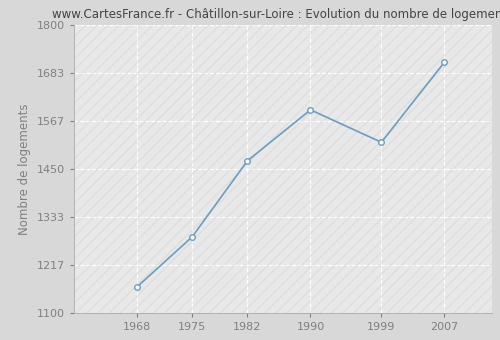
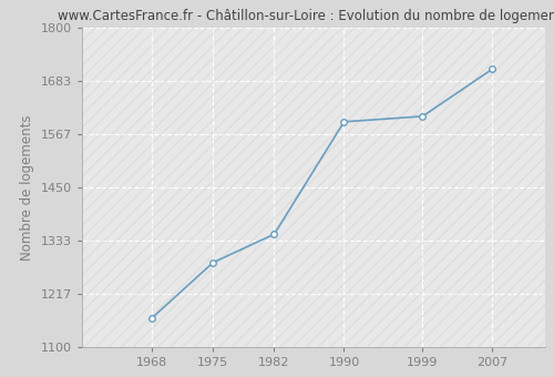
1982: 1470 -> 1347
1999: 1515 -> 1606
